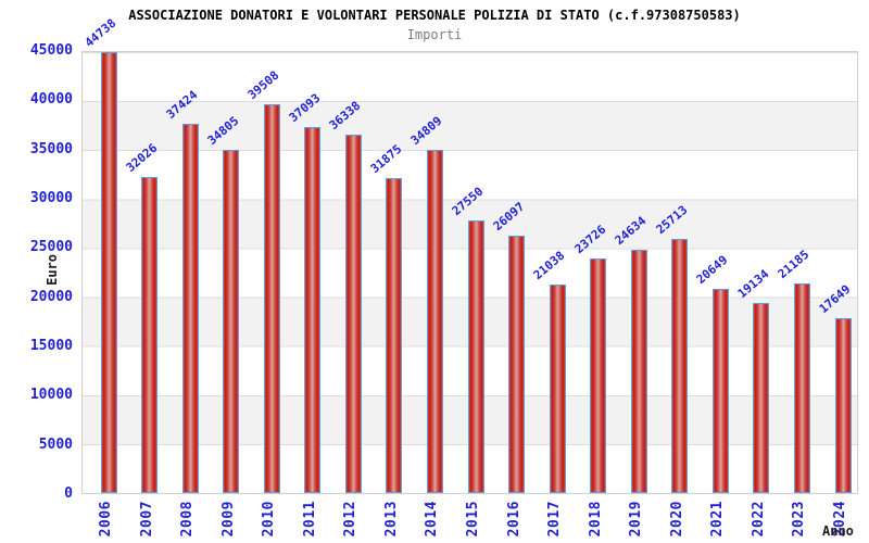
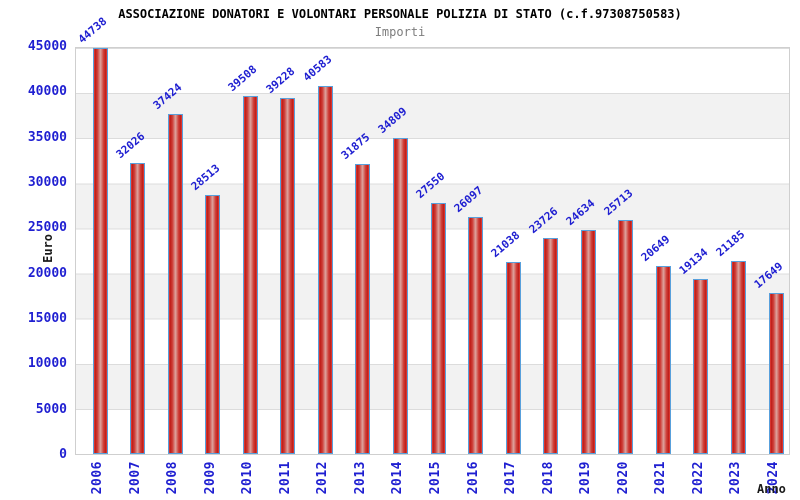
2009: 34805 -> 28513
2011: 37093 -> 39228
2012: 36338 -> 40583
